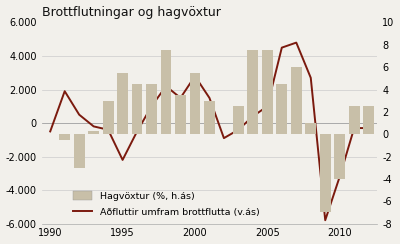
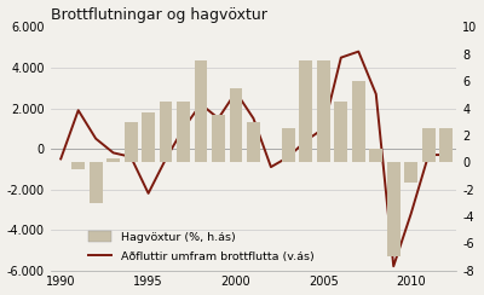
Hagvöxtur (%, h.ás)/1995: 5.5 -> 3.7
Hagvöxtur (%, h.ás)/2010: -4.0 -> -1.5
